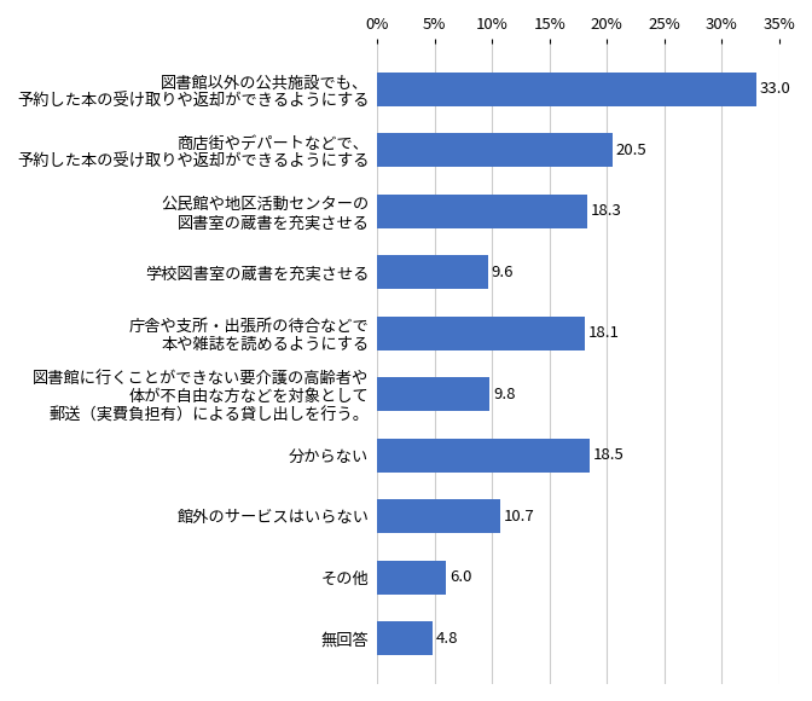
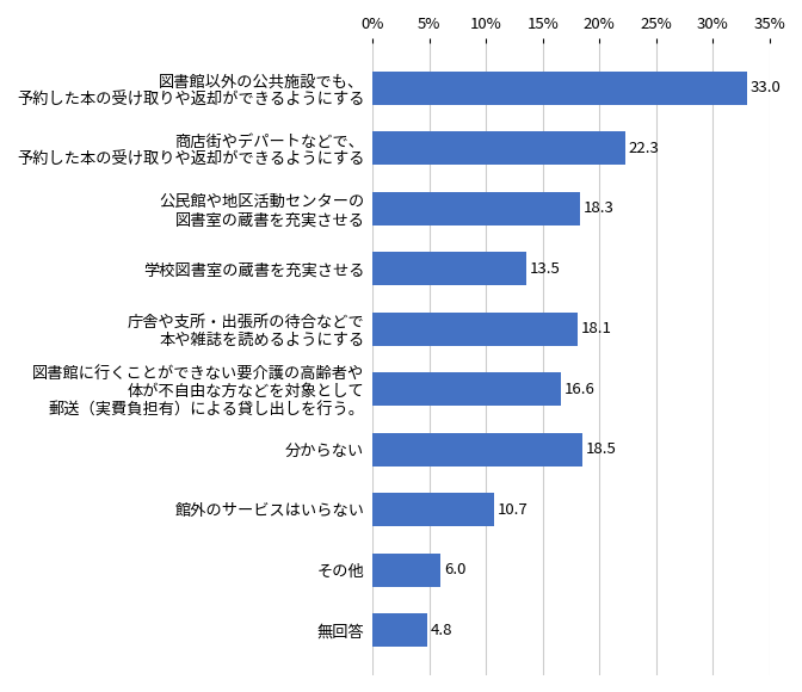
商店街やデパートなどで、 予約した本の受け取りや返却ができるようにする: 20.5 -> 22.3
学校図書室の蔵書を充実させる: 9.6 -> 13.5
図書館に行くことができない要介護の高齢者や 体が不自由な方などを対象として 郵送（実費負担有）による貸し出しを行う。: 9.8 -> 16.6
